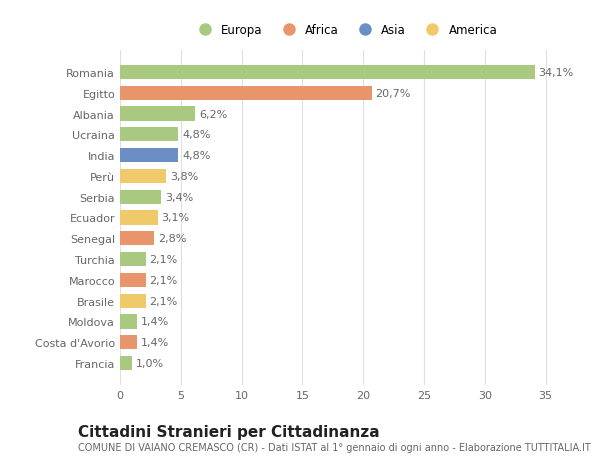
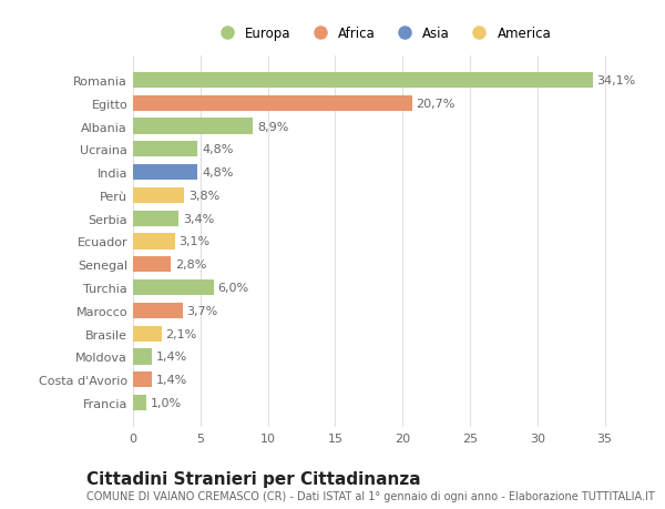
Albania: 6,2% -> 8,9%
Turchia: 2,1% -> 6,0%
Marocco: 2,1% -> 3,7%
